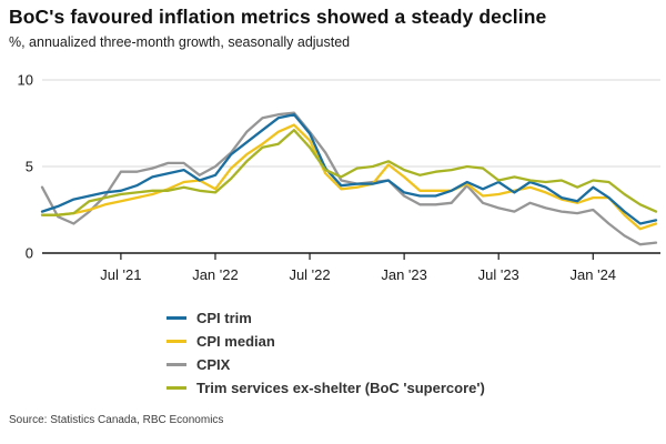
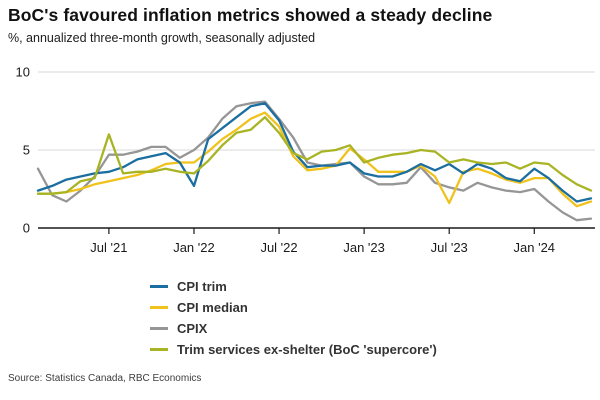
Trim services ex-shelter (BoC 'supercore')/Jul '21: 3.4 -> 6.0
CPI trim/Jan '22: 4.5 -> 2.7
CPI median/Jan '22: 3.7 -> 4.2
Trim services ex-shelter (BoC 'supercore')/Jan '23: 4.8 -> 4.2
CPI median/Jul '23: 3.4 -> 1.6
